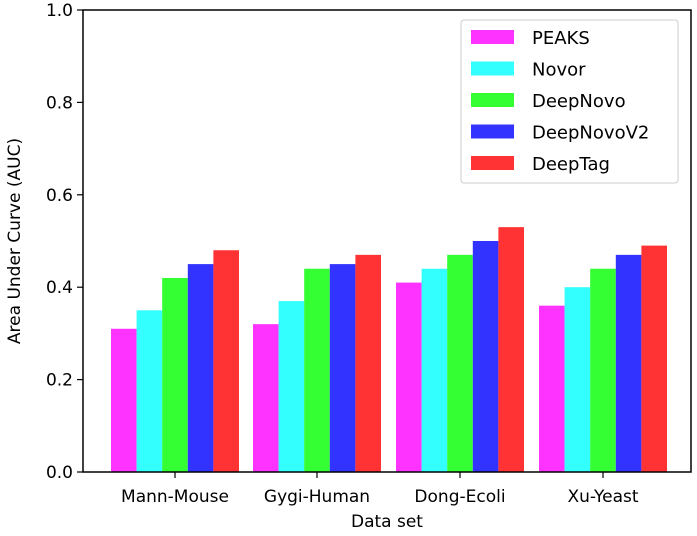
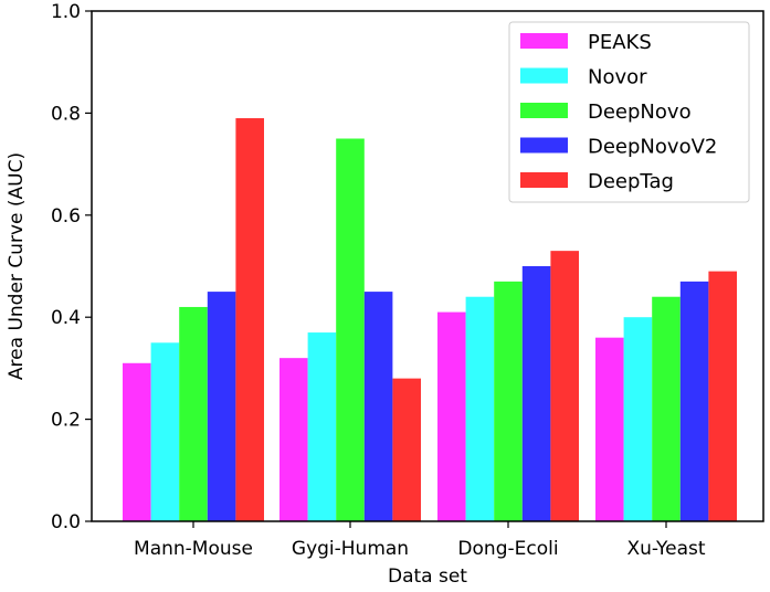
DeepTag/Mann-Mouse: 0.48 -> 0.79
DeepNovo/Gygi-Human: 0.44 -> 0.75
DeepTag/Gygi-Human: 0.47 -> 0.28
